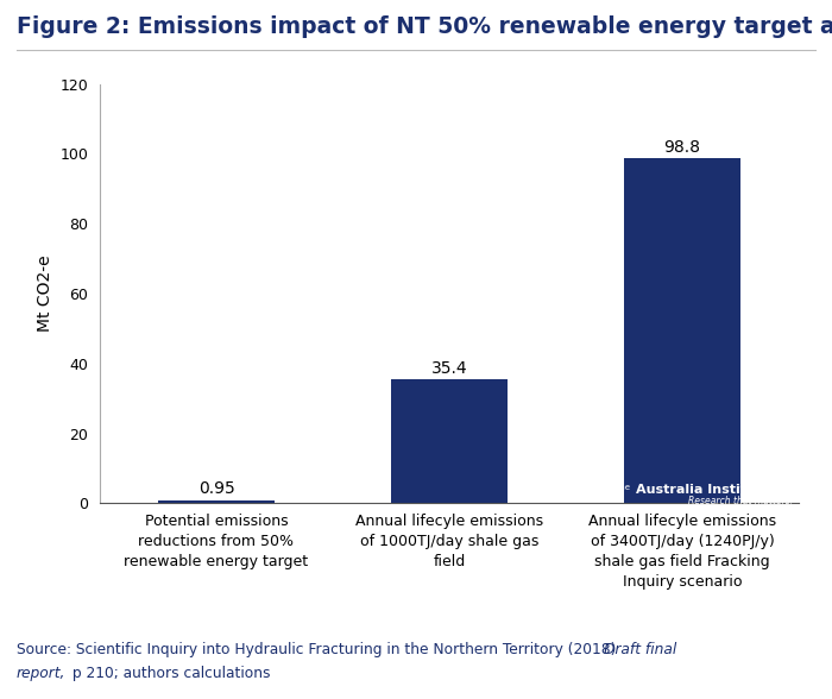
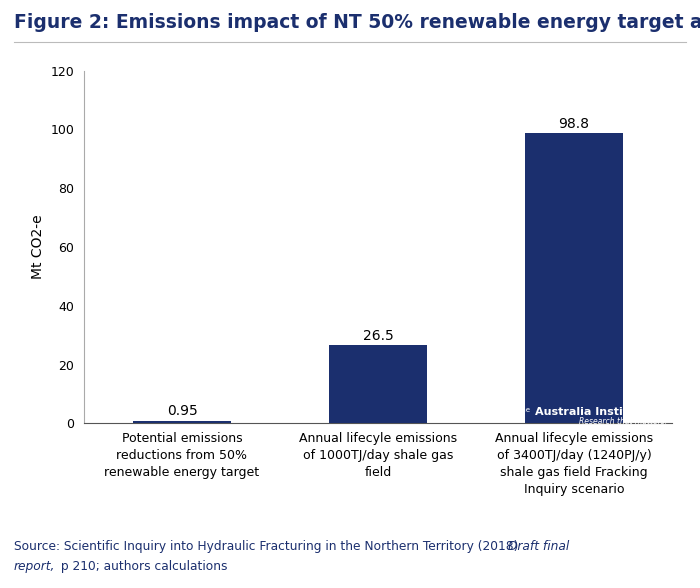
Annual lifecyle emissions of 1000TJ/day shale gas field: 35.4 -> 26.5
